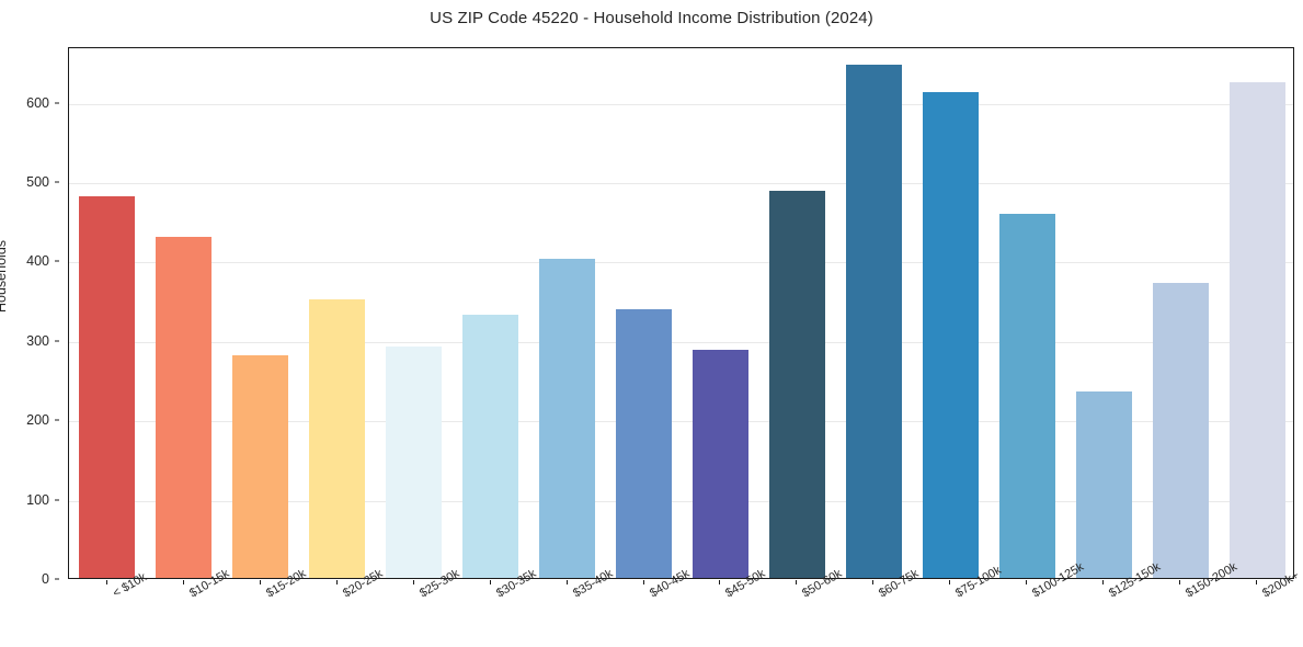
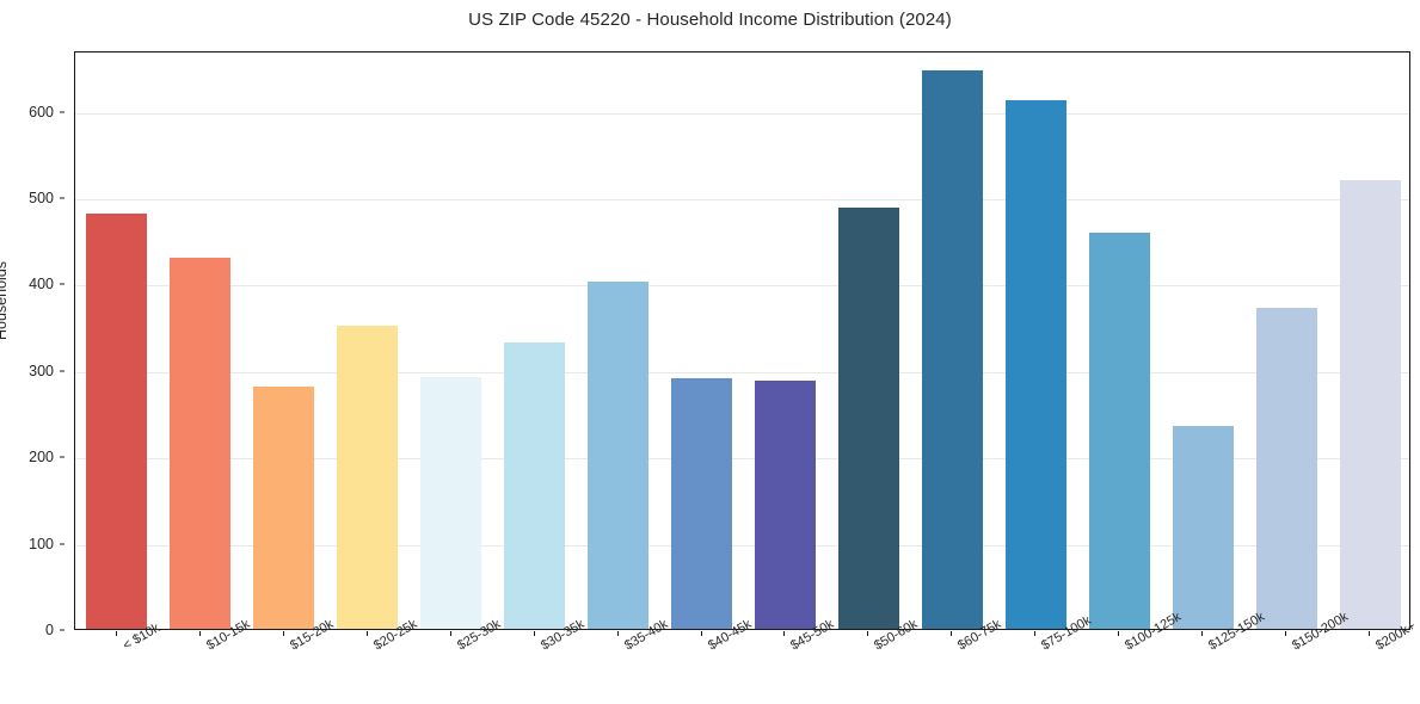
$40-45k: 340 -> 290
$200k+: 620 -> 520
